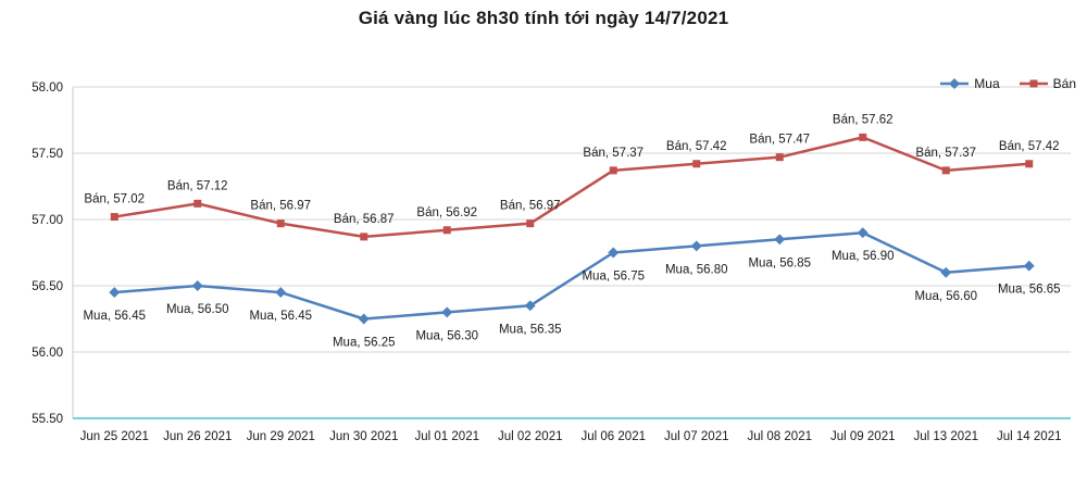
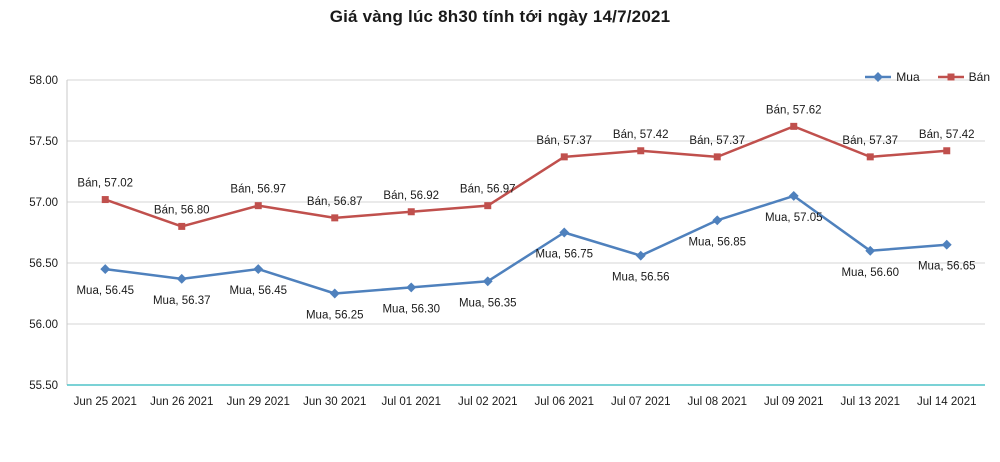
Mua/Jun 26 2021: 56.50 -> 56.37
Bán/Jun 26 2021: 57.12 -> 56.80
Mua/Jul 07 2021: 56.80 -> 56.56
Bán/Jul 08 2021: 57.47 -> 57.37
Mua/Jul 09 2021: 56.90 -> 57.05
